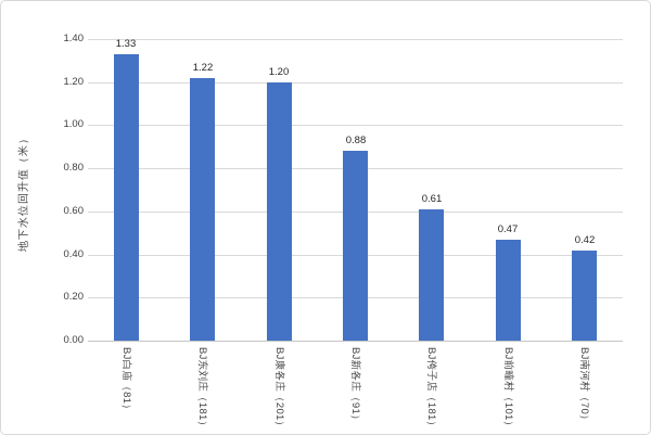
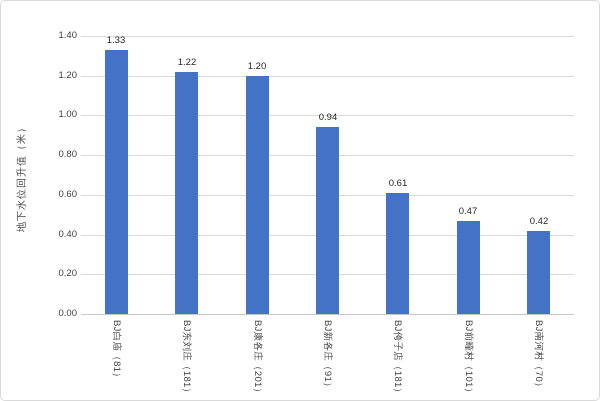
BJ新各庄（91）: 0.88 -> 0.94
